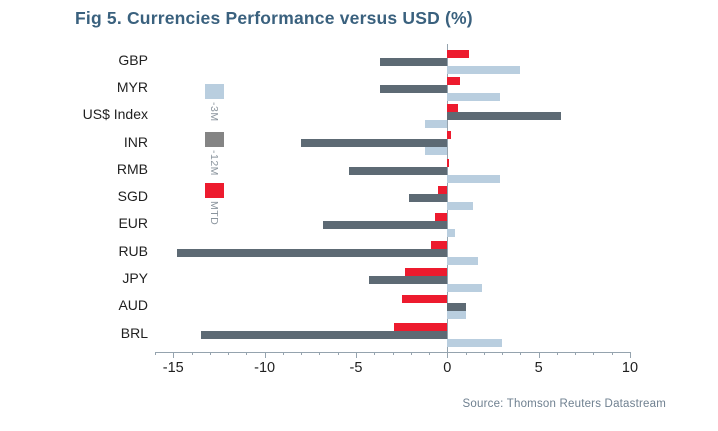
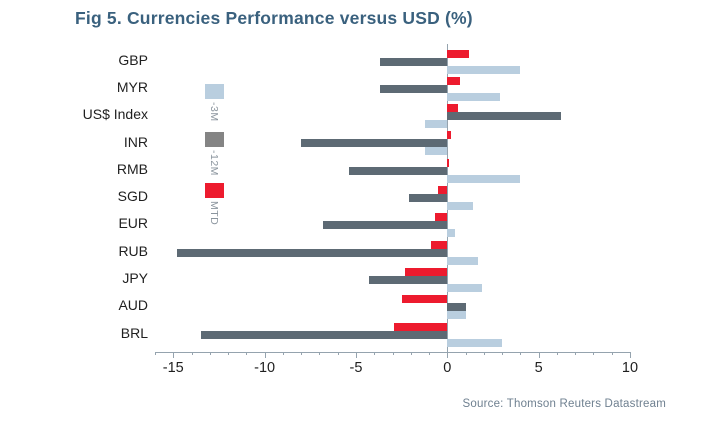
-3M/RMB: 2.9 -> 4.0
